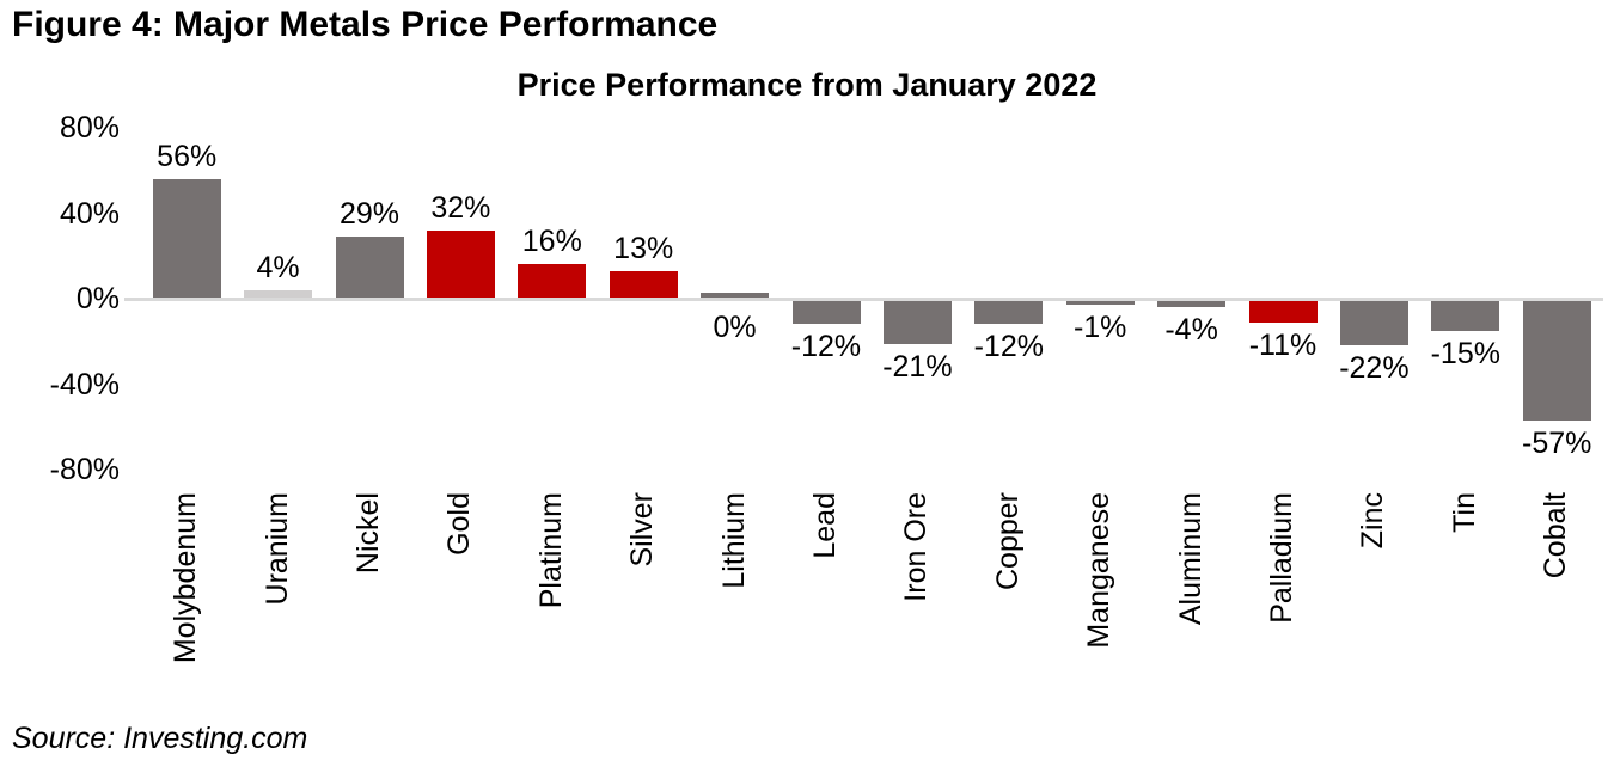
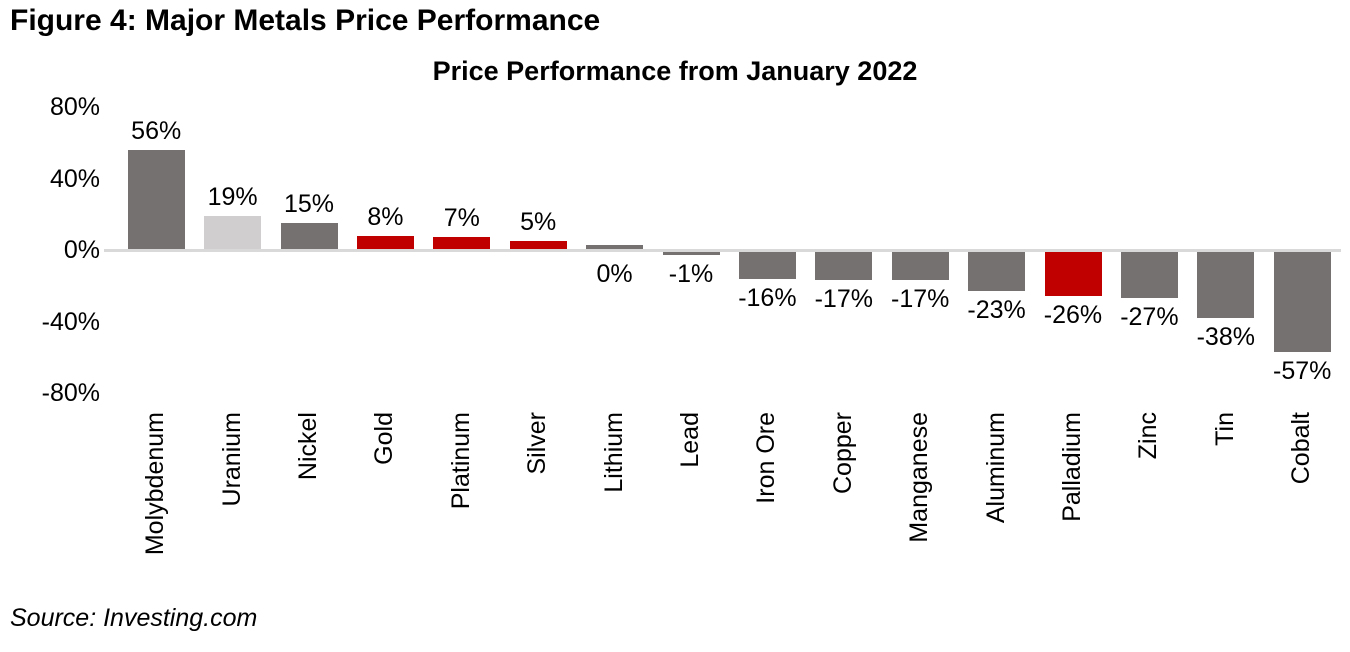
Uranium: 4% -> 19%
Nickel: 29% -> 15%
Gold: 32% -> 8%
Platinum: 16% -> 7%
Silver: 13% -> 5%
Lead: -12% -> -1%
Iron Ore: -21% -> -16%
Copper: -12% -> -17%
Manganese: -1% -> -17%
Aluminum: -4% -> -23%
Palladium: -11% -> -26%
Zinc: -22% -> -27%
Tin: -15% -> -38%
